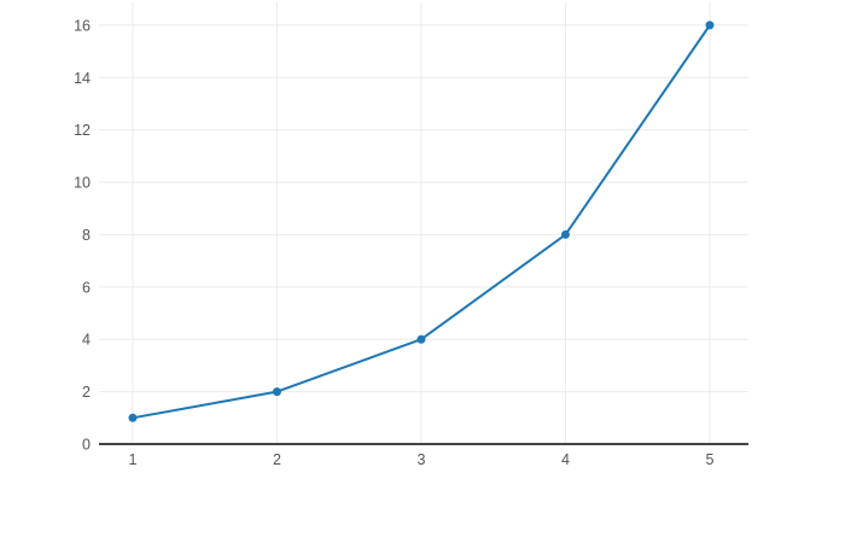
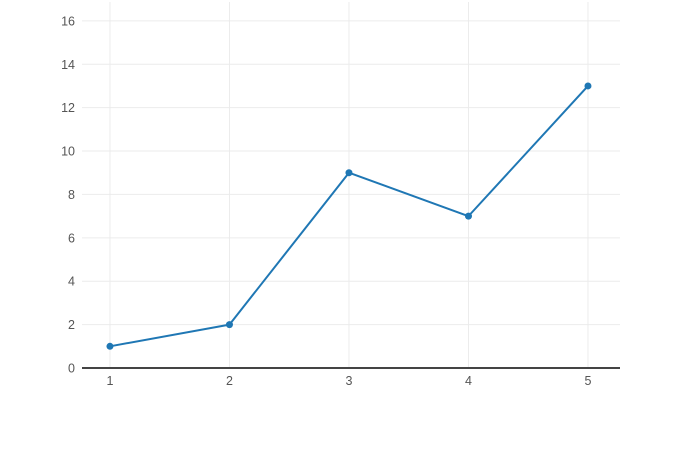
3: 4 -> 9
4: 8 -> 7
5: 16 -> 13
